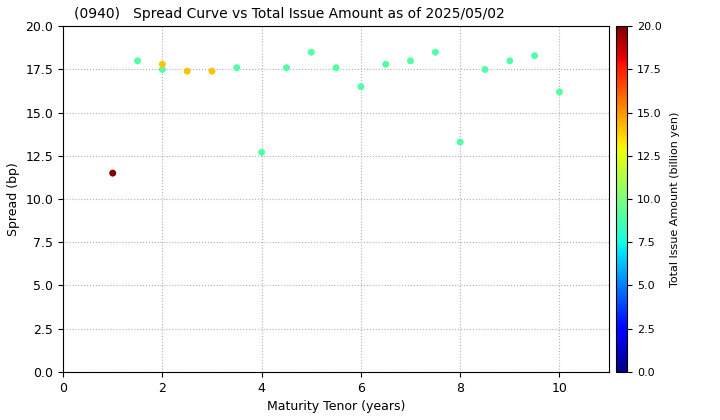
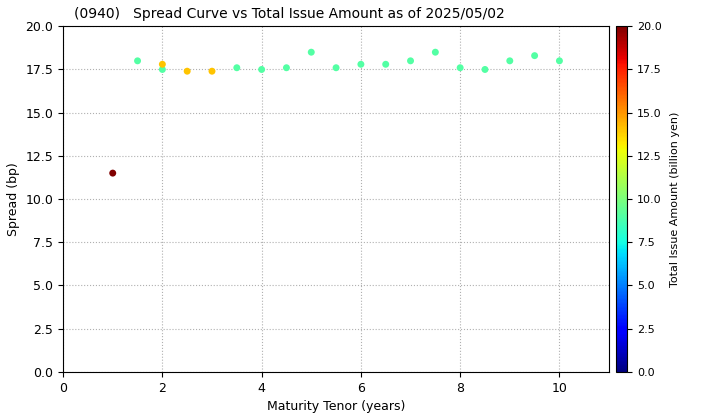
4: 12.7 -> 17.5
6: 16.5 -> 17.8
8: 13.3 -> 17.6
10: 16.2 -> 18.0
